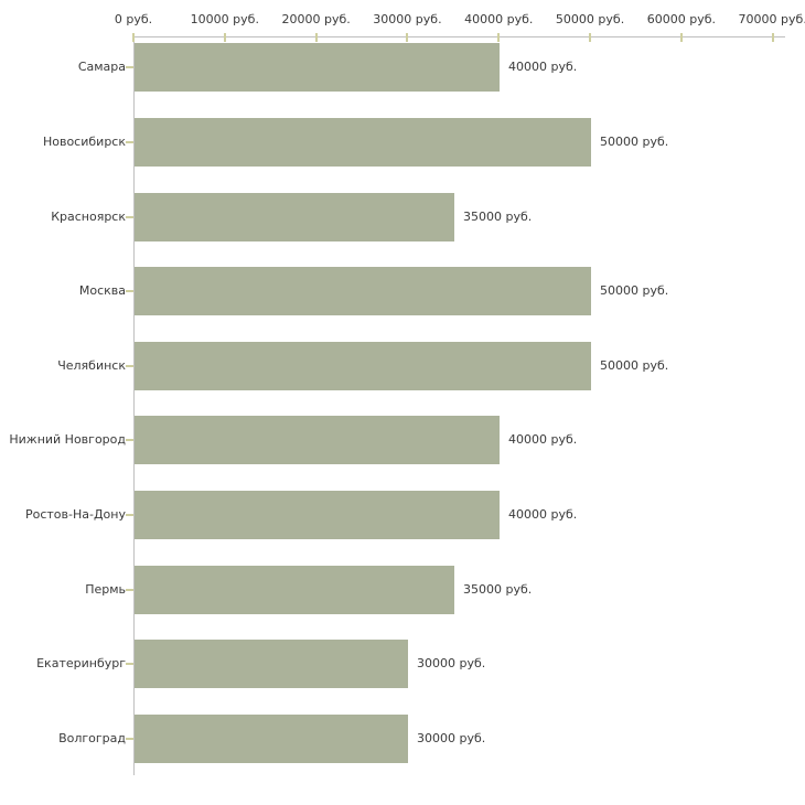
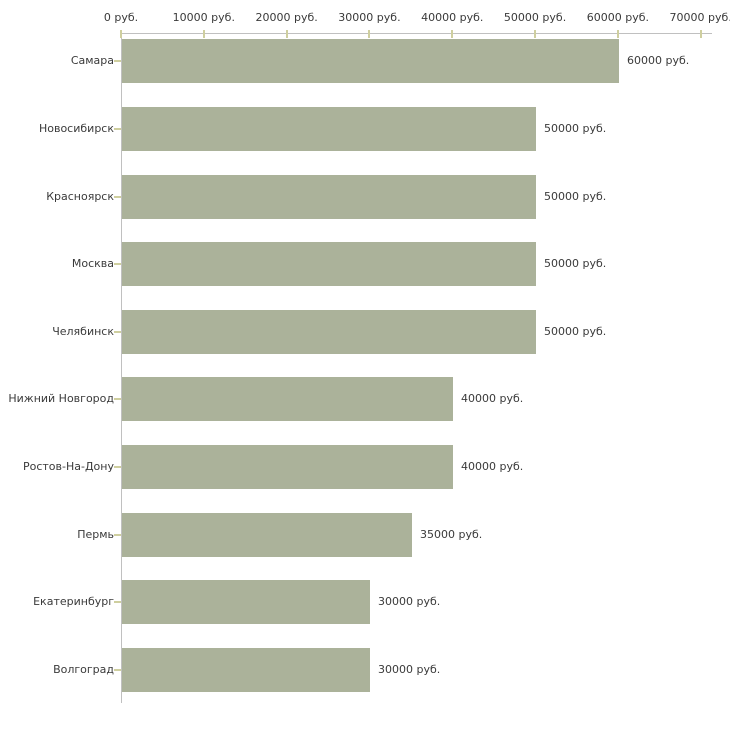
Самара: 40000 -> 60000
Красноярск: 35000 -> 50000
